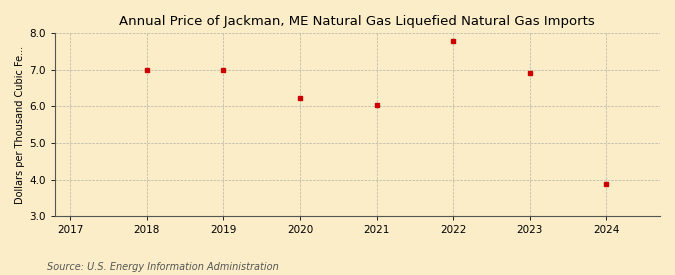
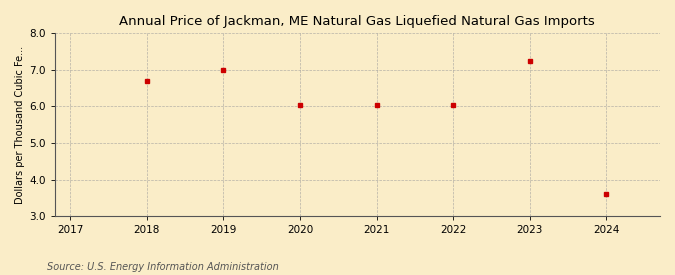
2018: 7.01 -> 6.70
2020: 6.24 -> 6.05
2022: 7.78 -> 6.05
2023: 6.92 -> 7.25
2024: 3.87 -> 3.60
